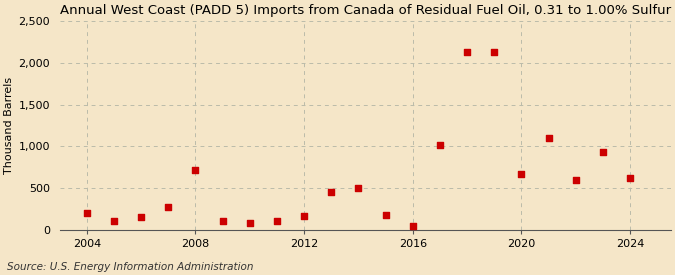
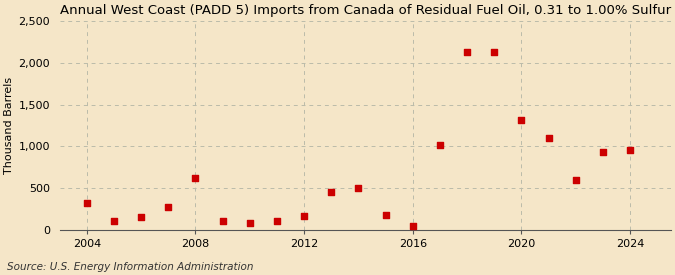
2004: 200 -> 320
2008: 720 -> 620
2020: 670 -> 1,320
2024: 620 -> 960
